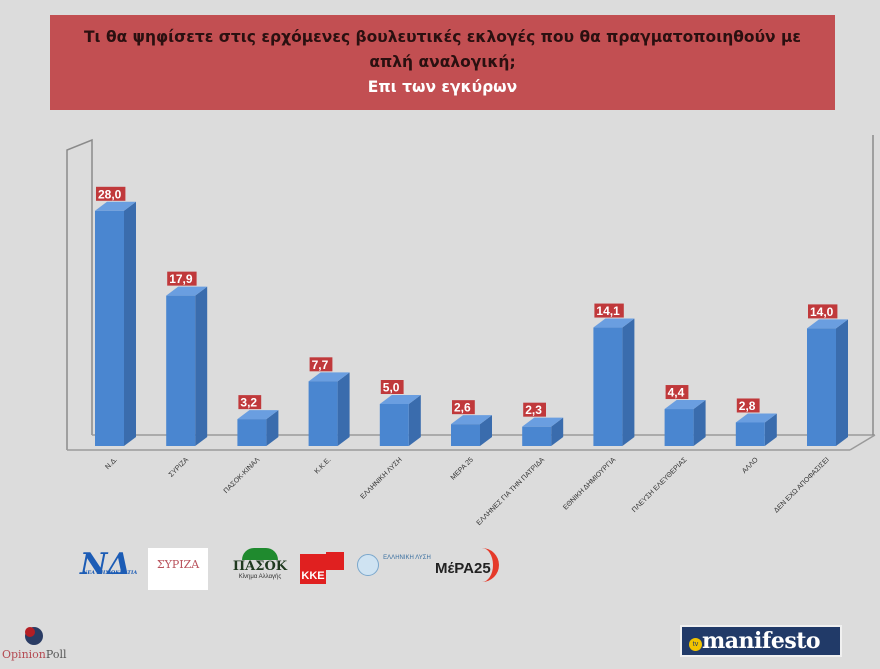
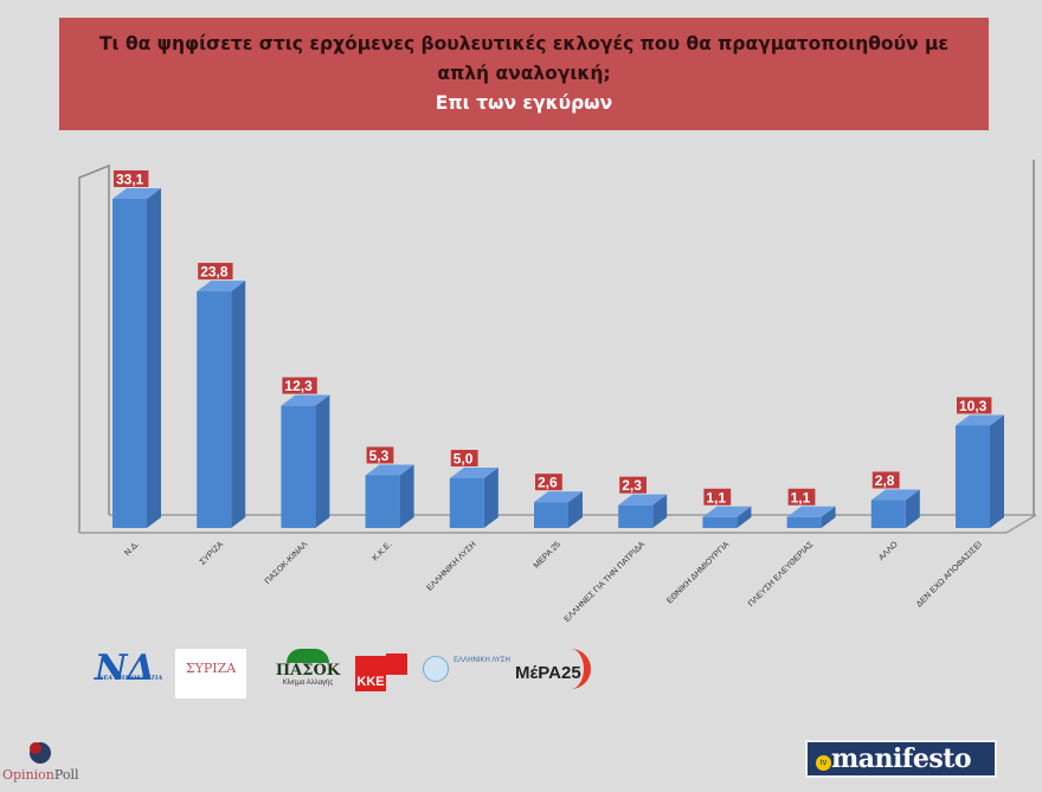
Ν.Δ.: 28,0 -> 33,1
ΣΥΡΙΖΑ: 17,9 -> 23,8
ΠΑΣΟΚ-ΚΙΝΑΛ: 3,2 -> 12,3
Κ.Κ.Ε.: 7,7 -> 5,3
ΕΘΝΙΚΗ ΔΗΜΙΟΥΡΓΙΑ: 14,1 -> 1,1
ΠΛΕΥΣΗ ΕΛΕΥΘΕΡΙΑΣ: 4,4 -> 1,1
ΔΕΝ ΕΧΩ ΑΠΟΦΑΣΙΣΕΙ: 14,0 -> 10,3
